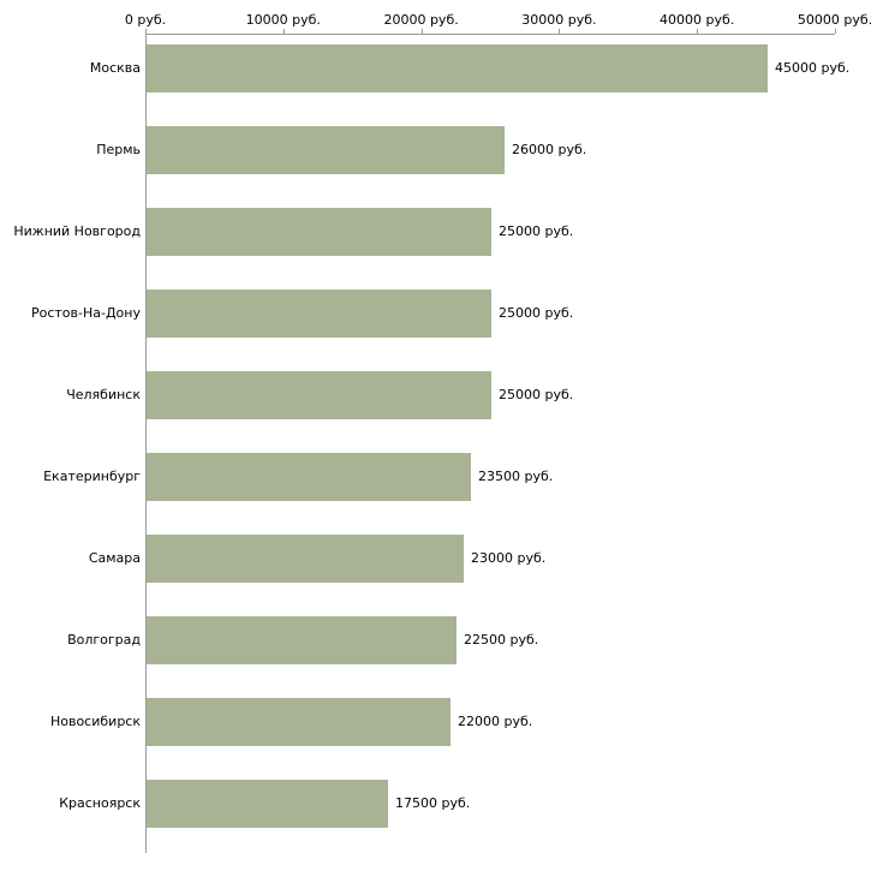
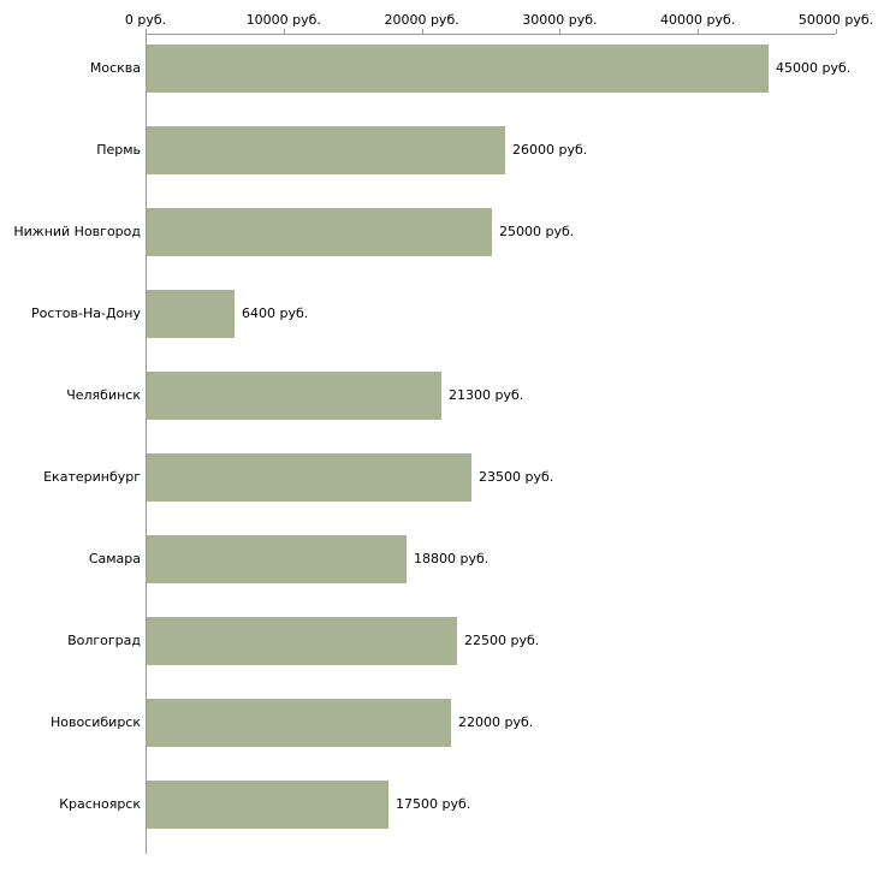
Ростов-На-Дону: 25000 -> 6400
Челябинск: 25000 -> 21300
Самара: 23000 -> 18800
